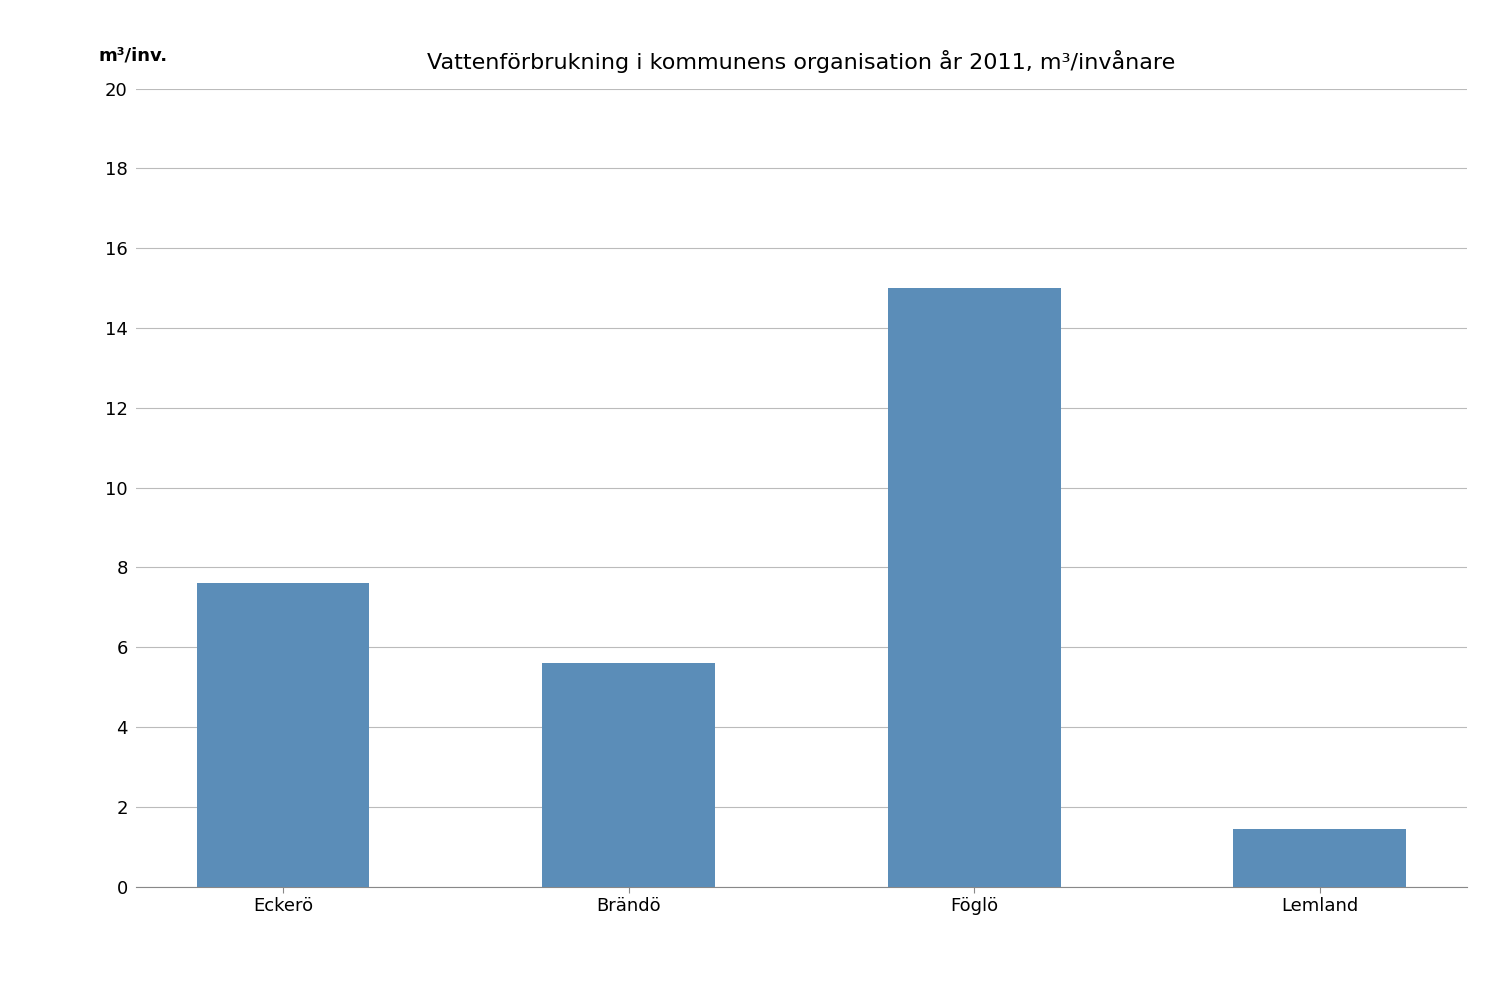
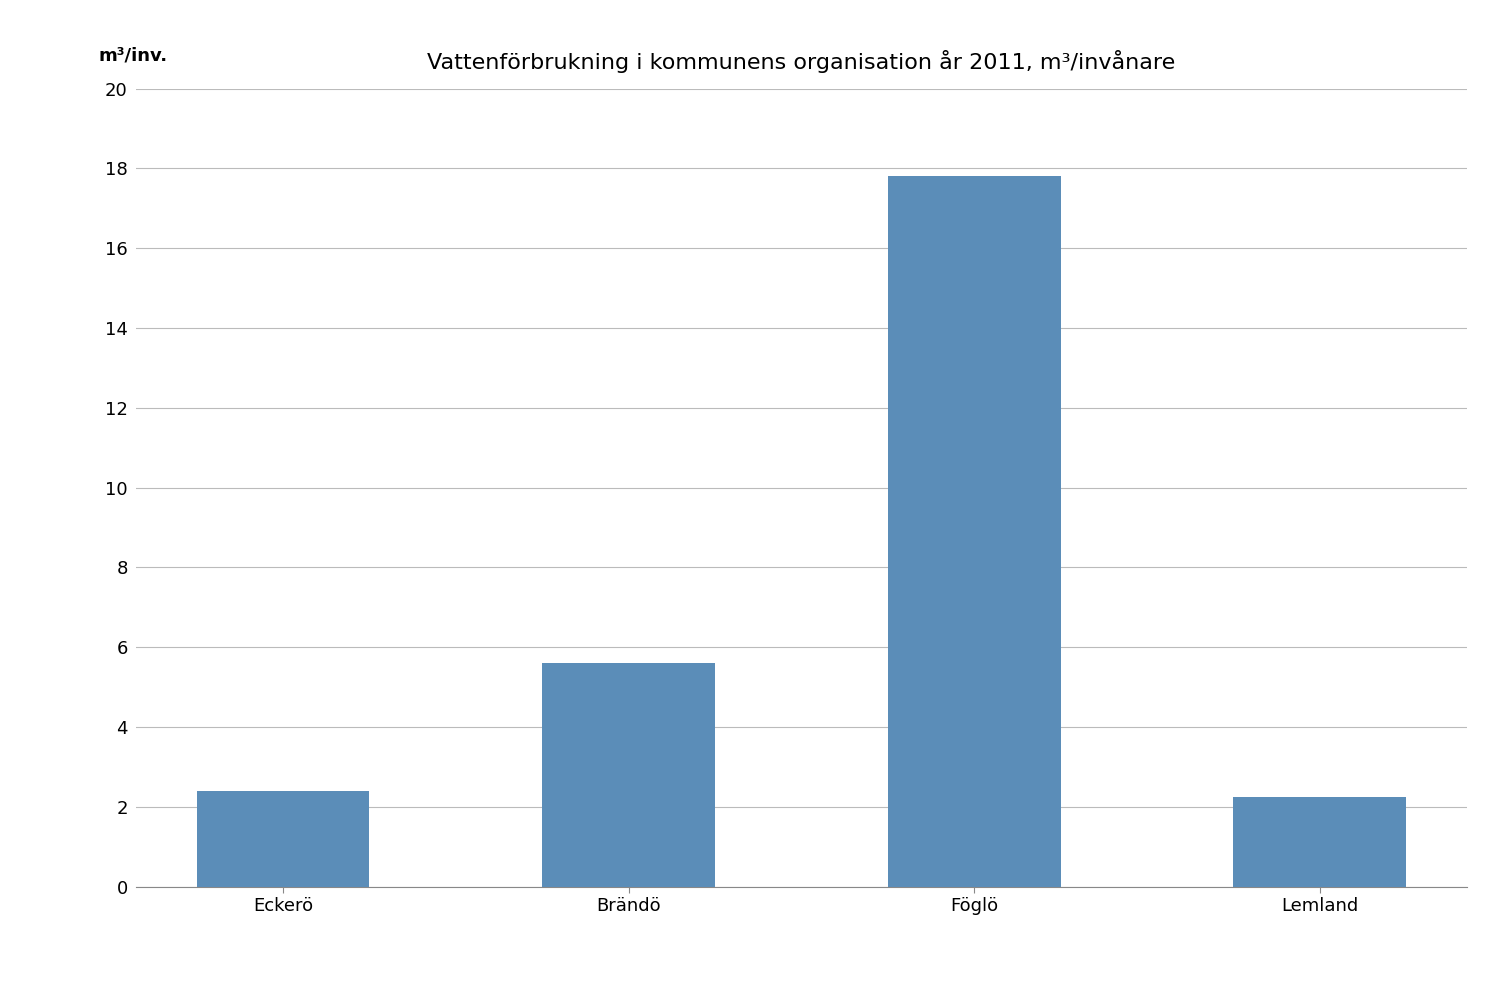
Eckerö: 7.60 -> 2.40
Föglö: 15.00 -> 17.80
Lemland: 1.45 -> 2.25
